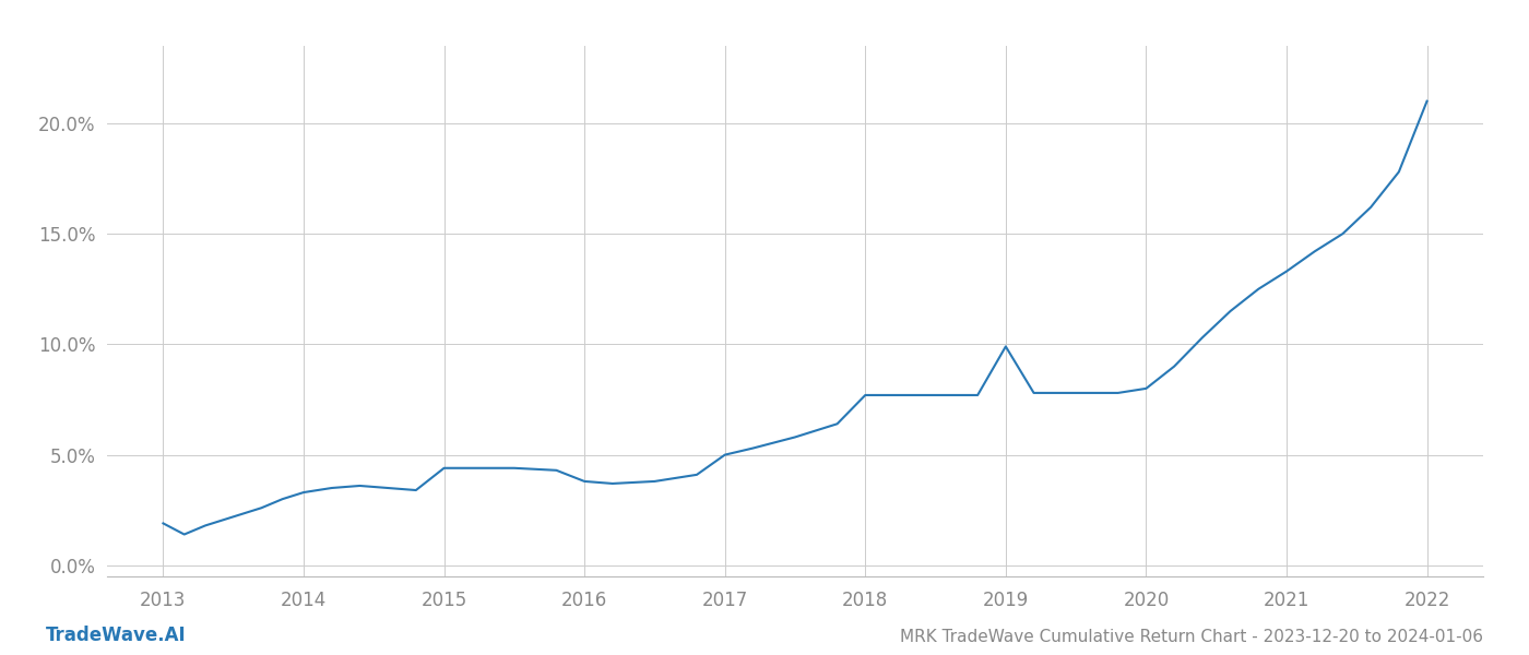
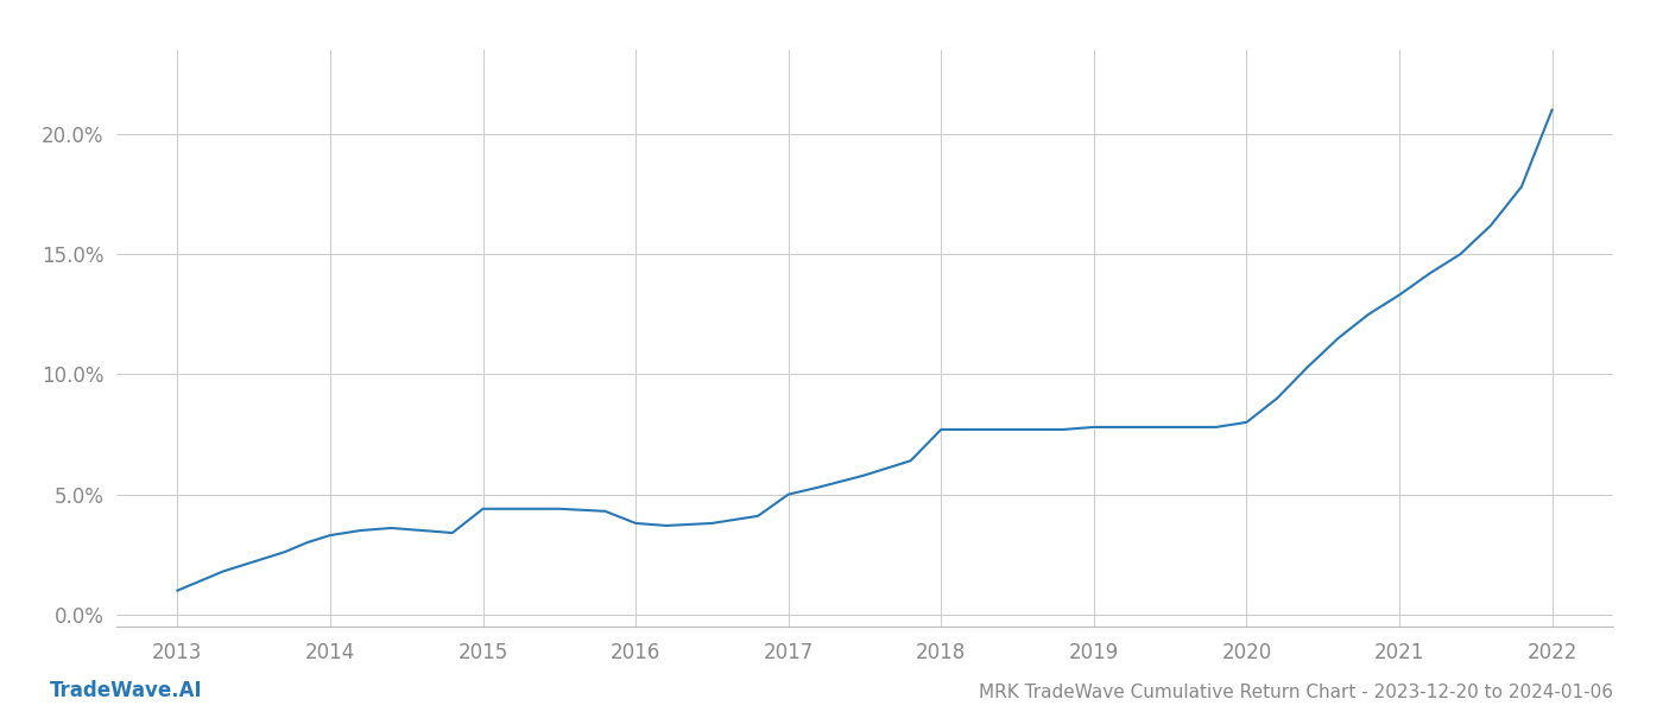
2013: 1.9% -> 1.0%
2019: 9.9% -> 7.8%
